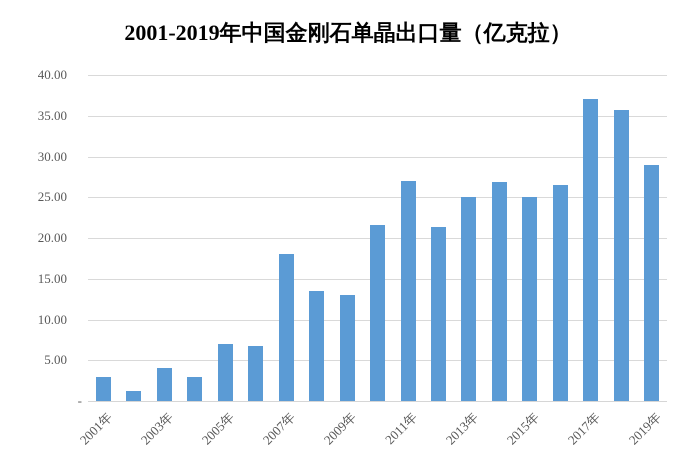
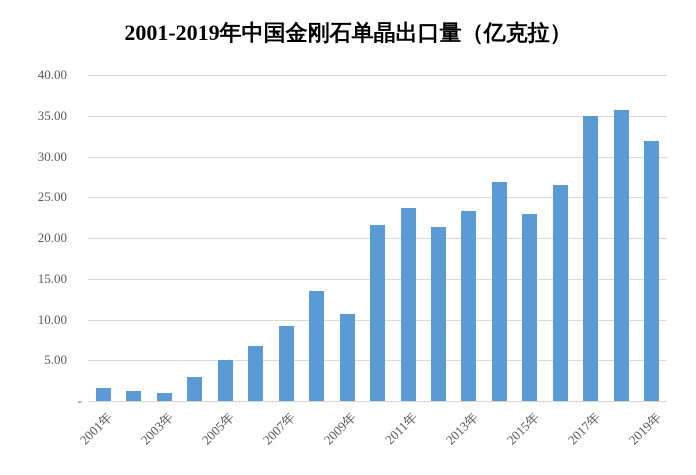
2001年: 3 -> 2
2003年: 4 -> 1
2005年: 7 -> 5
2007年: 18 -> 9
2009年: 13 -> 11
2011年: 27 -> 24
2013年: 25 -> 23
2015年: 25 -> 23
2017年: 37 -> 35
2019年: 29 -> 32
